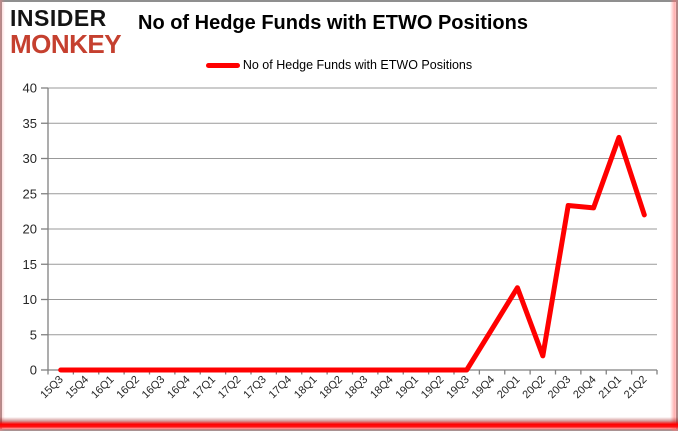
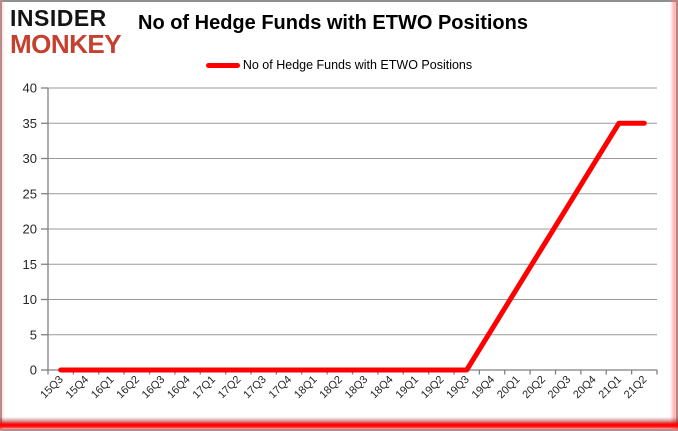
20Q2: 2 -> 18
20Q4: 23 -> 29
21Q1: 33 -> 35
21Q2: 22 -> 35
